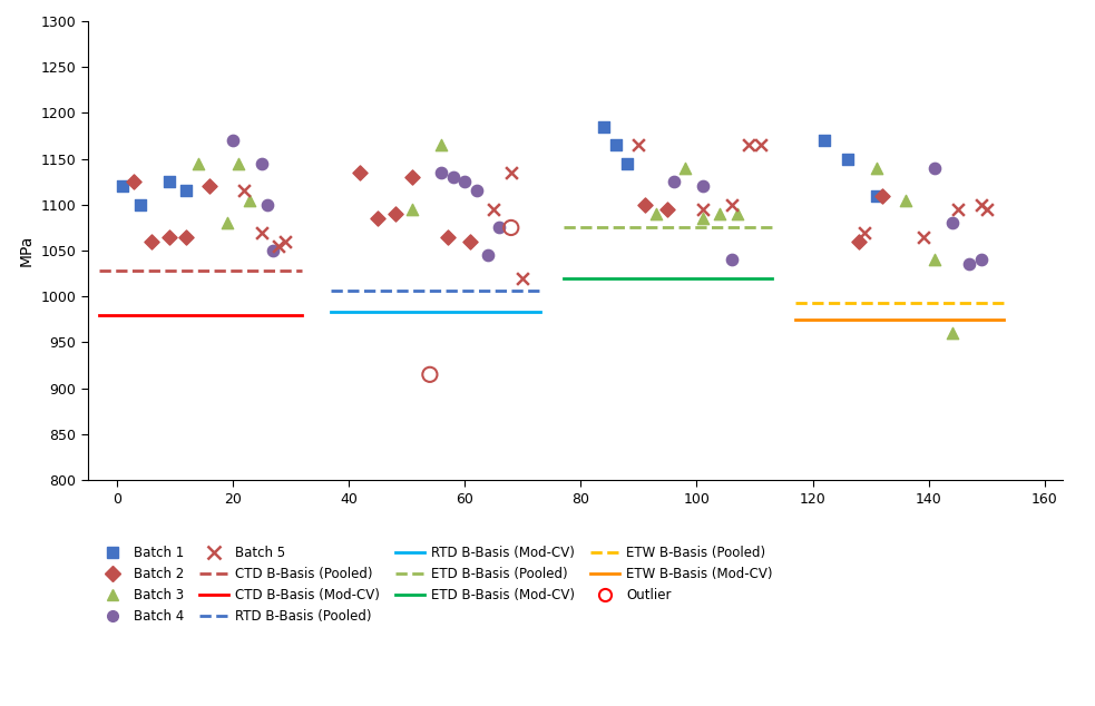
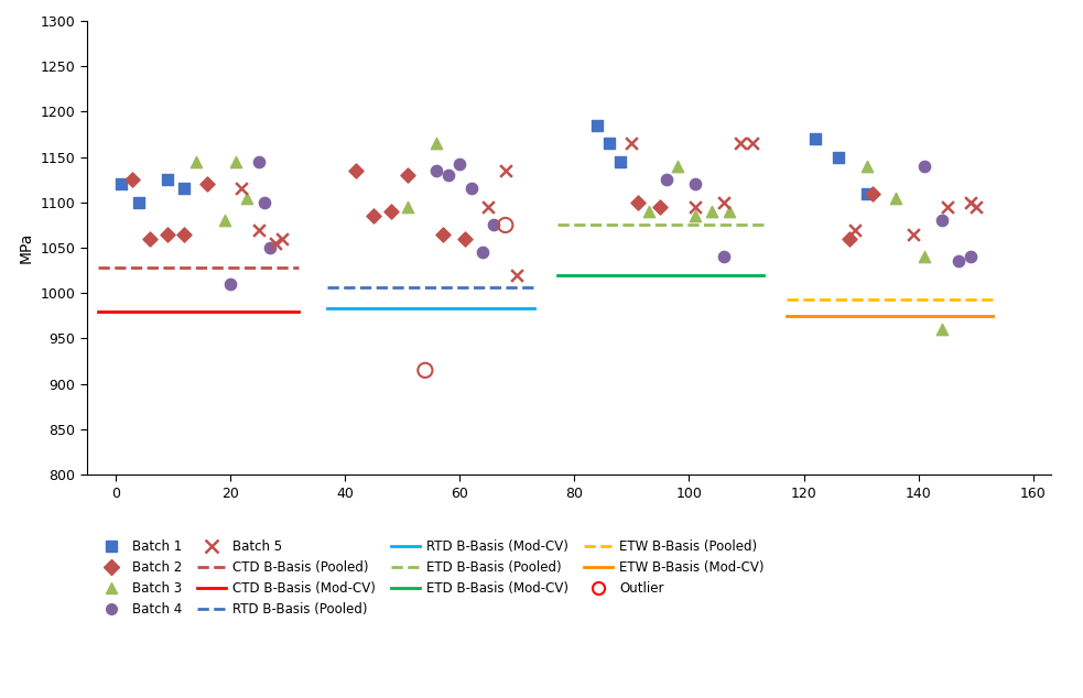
Batch 4/20: 1170 -> 1010
Batch 4/60: 1125 -> 1142
